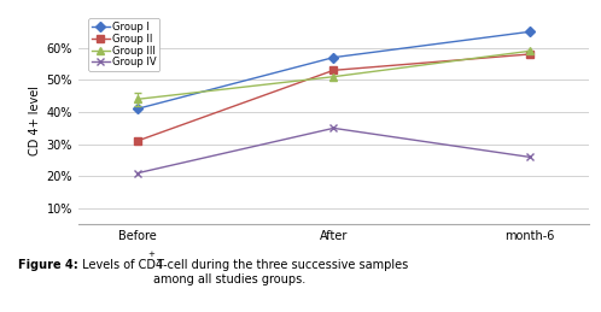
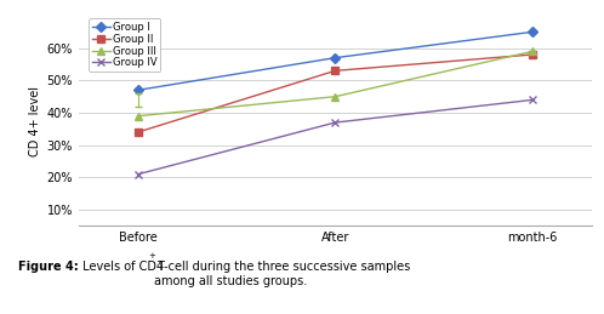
Group I/Before: 41% -> 47%
Group II/Before: 31% -> 34%
Group III/Before: 44% -> 39%
Group III/After: 51% -> 45%
Group IV/After: 35% -> 37%
Group IV/month-6: 26% -> 44%
